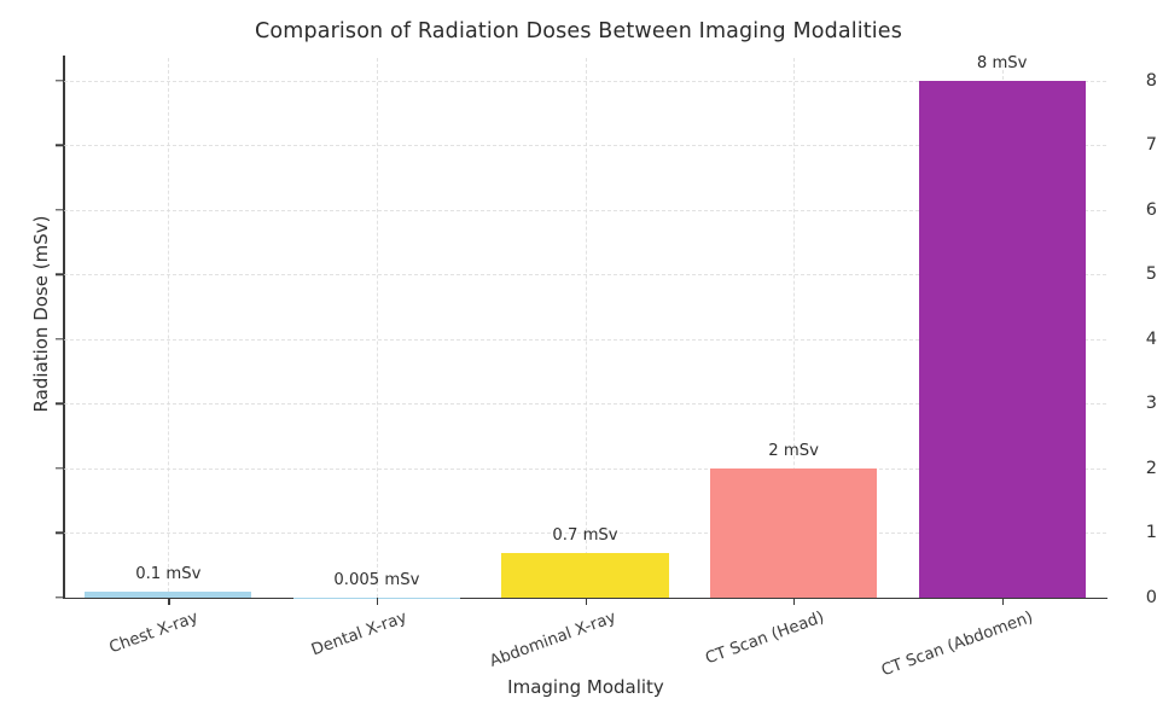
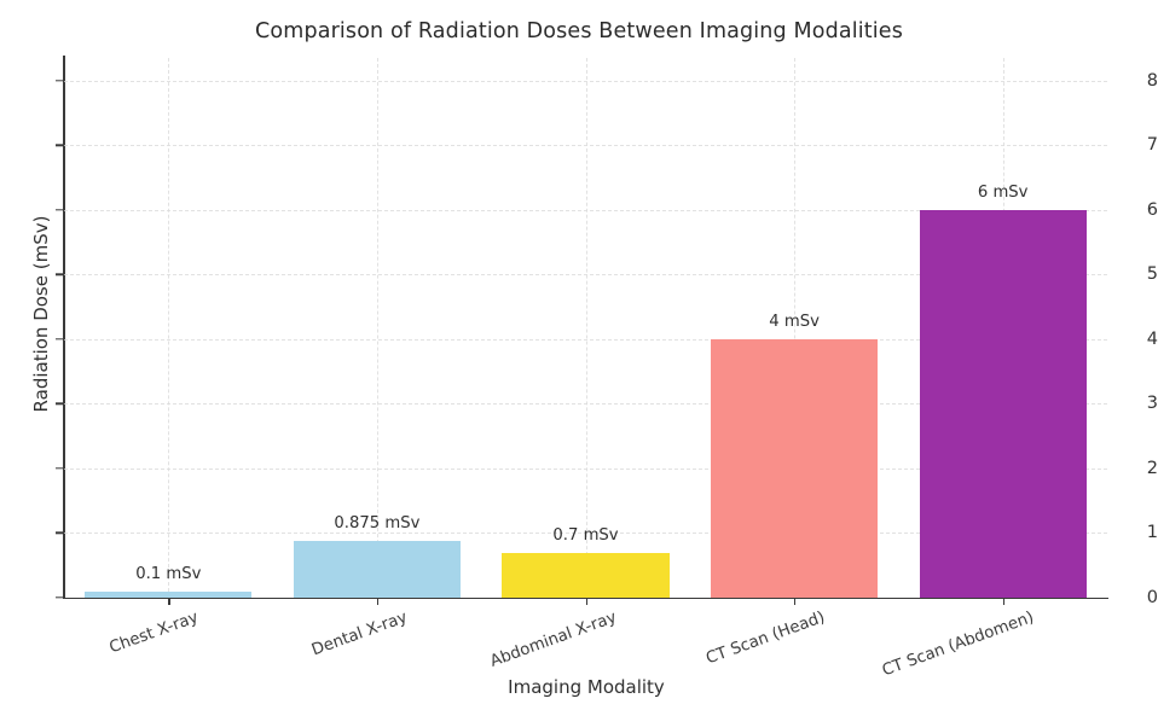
Dental X-ray: 0.005 -> 0.875
CT Scan (Head): 2 -> 4
CT Scan (Abdomen): 8 -> 6
